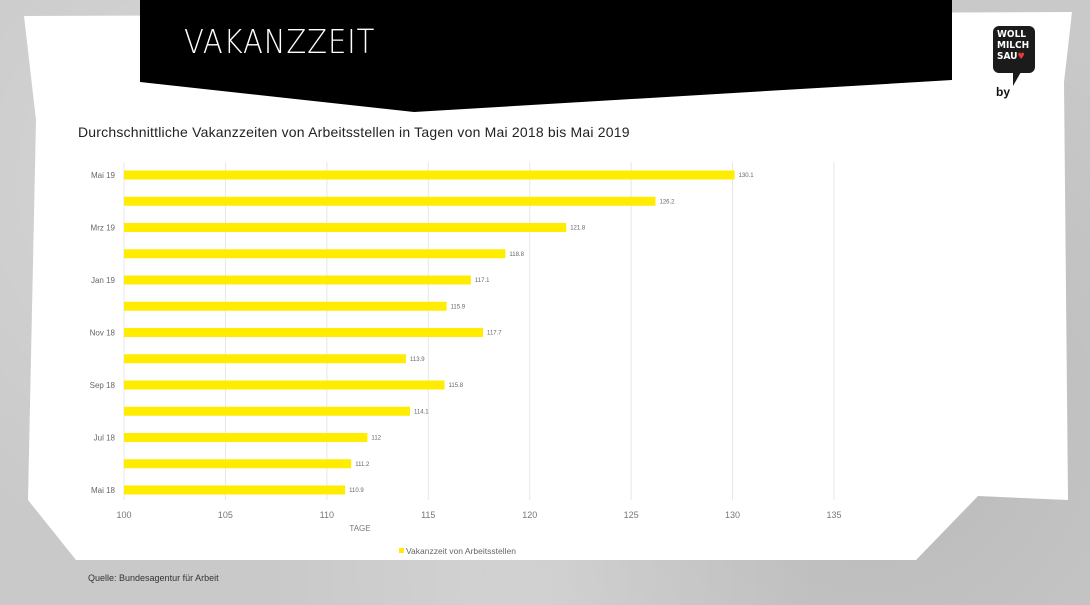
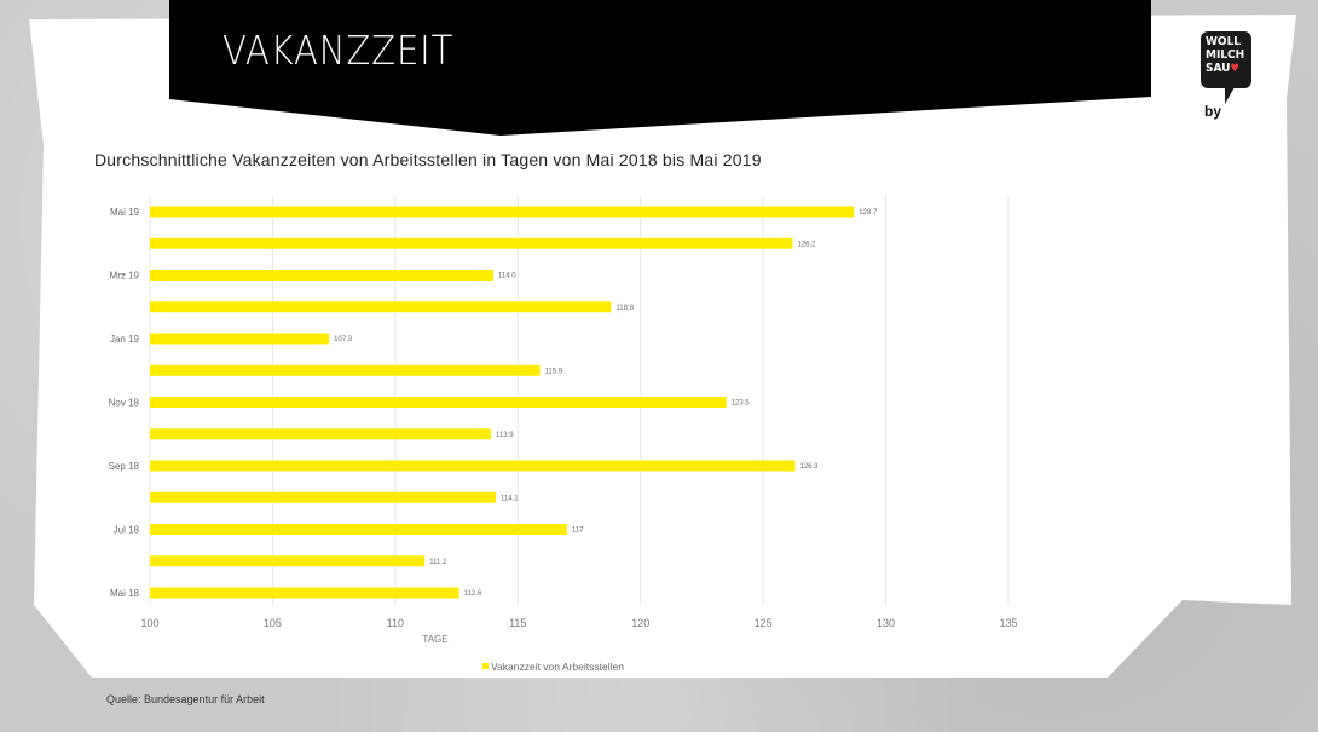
Mai 19: 130.1 -> 128.7
Mrz 19: 121.8 -> 114.0
Jan 19: 117.1 -> 107.3
Nov 18: 117.7 -> 123.5
Sep 18: 115.8 -> 126.3
Jul 18: 112 -> 117
Mai 18: 110.9 -> 112.6
